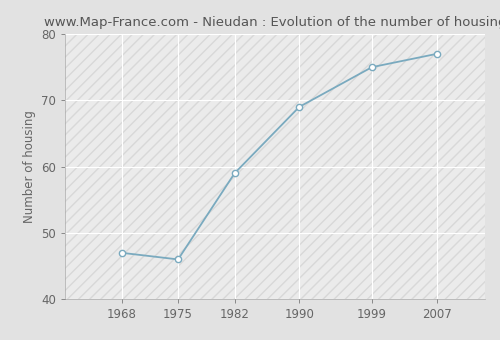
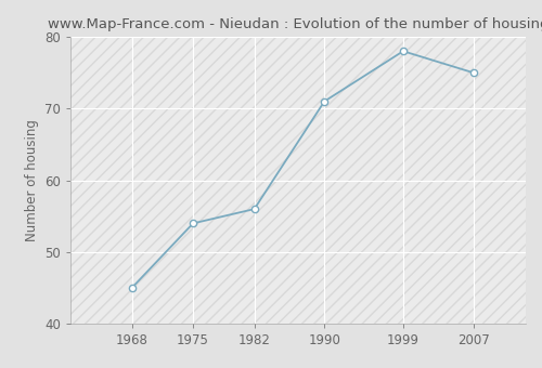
1968: 47 -> 45
1975: 46 -> 54
1982: 59 -> 56
1990: 69 -> 71
1999: 75 -> 78
2007: 77 -> 75
